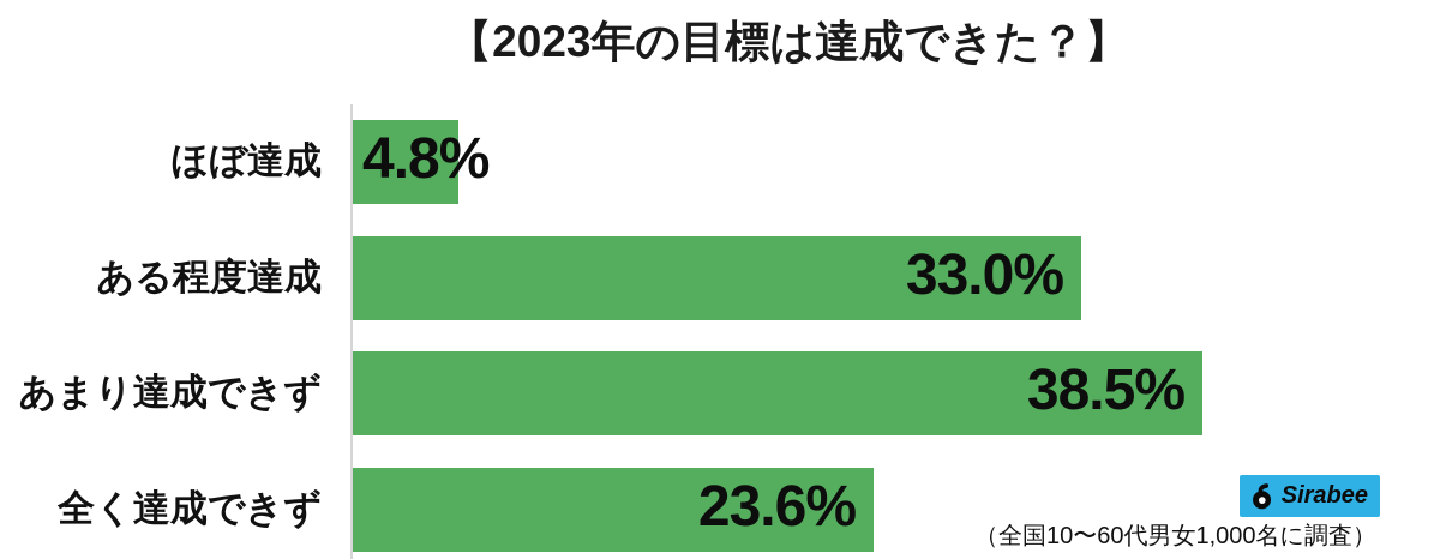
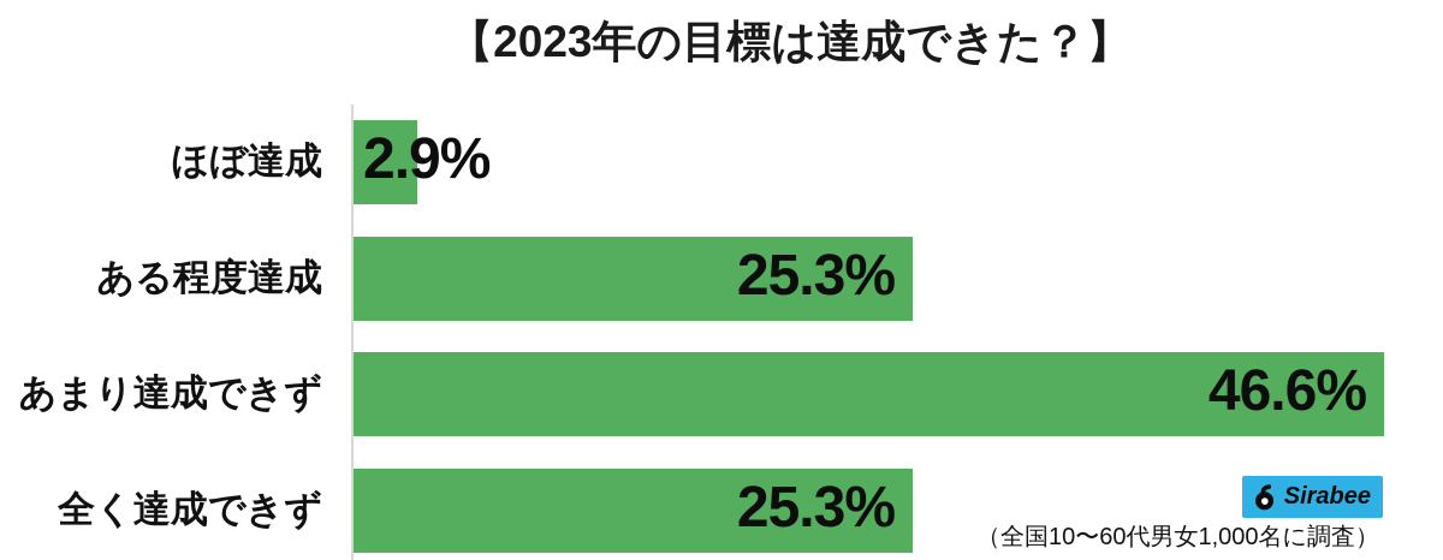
ほぼ達成: 4.8% -> 2.9%
ある程度達成: 33.0% -> 25.3%
あまり達成できず: 38.5% -> 46.6%
全く達成できず: 23.6% -> 25.3%
